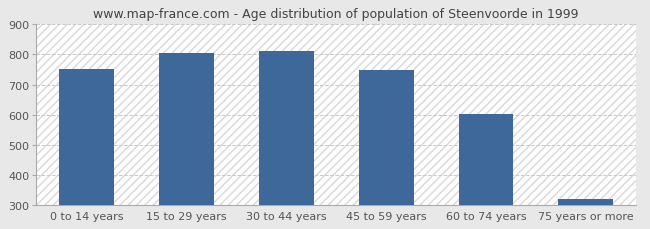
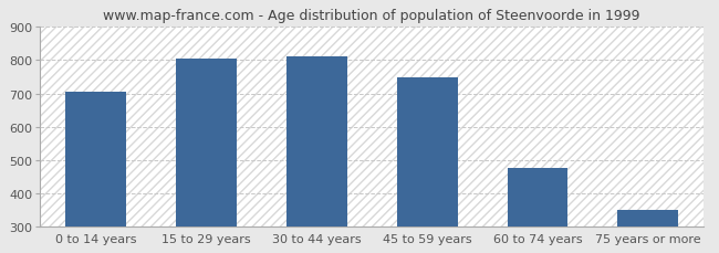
0 to 14 years: 750 -> 705
60 to 74 years: 603 -> 475
75 years or more: 320 -> 350
